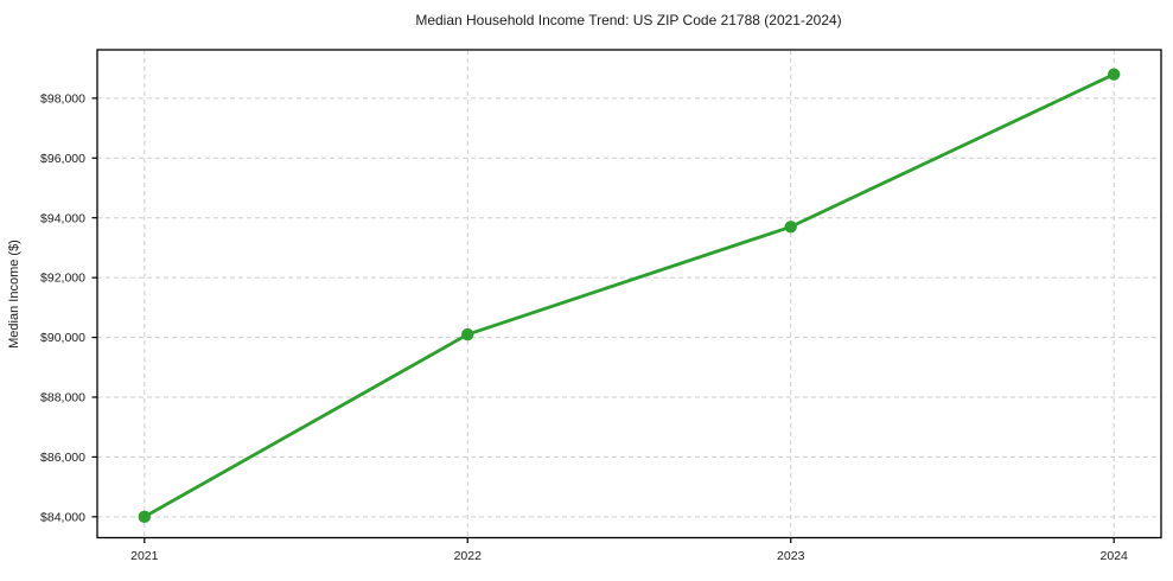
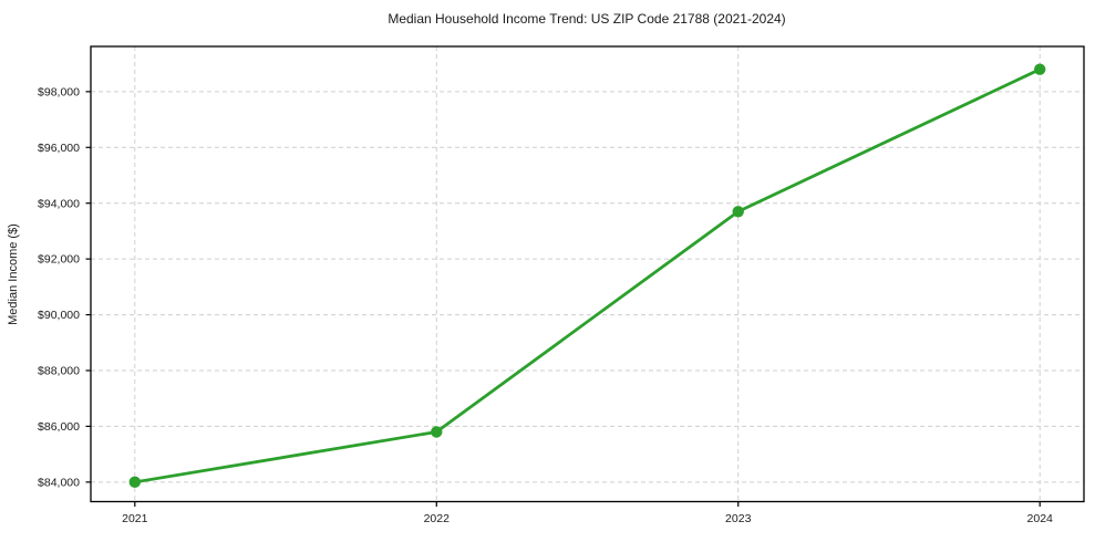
2022: $90100 -> $85800
